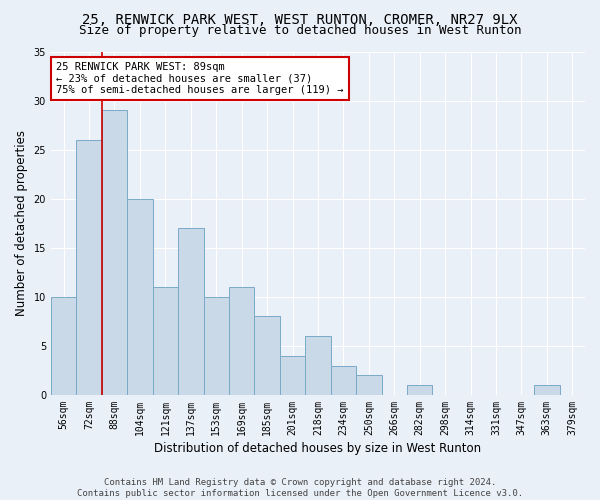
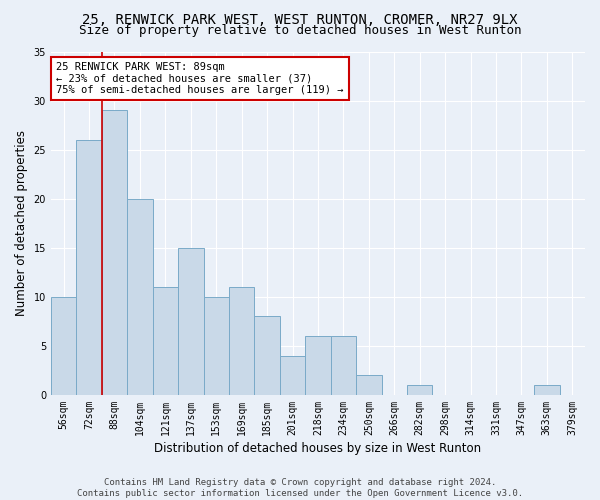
137sqm: 17 -> 15
234sqm: 3 -> 6
